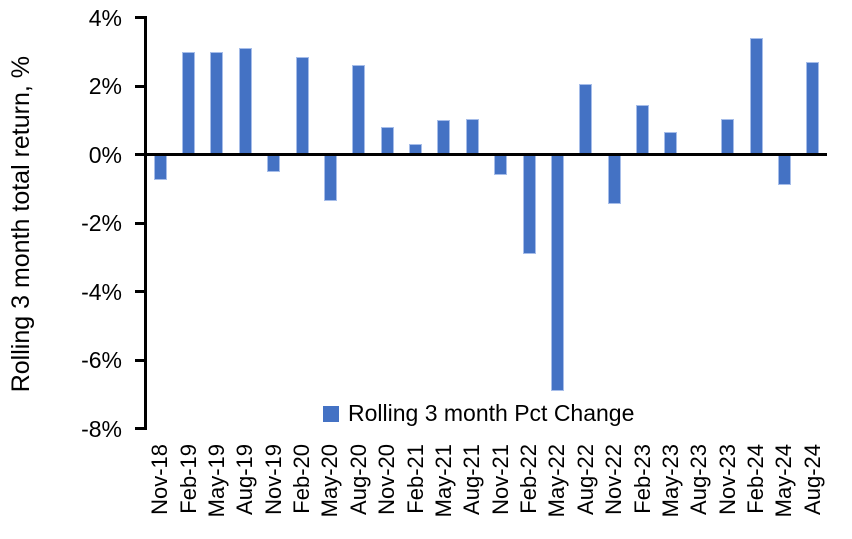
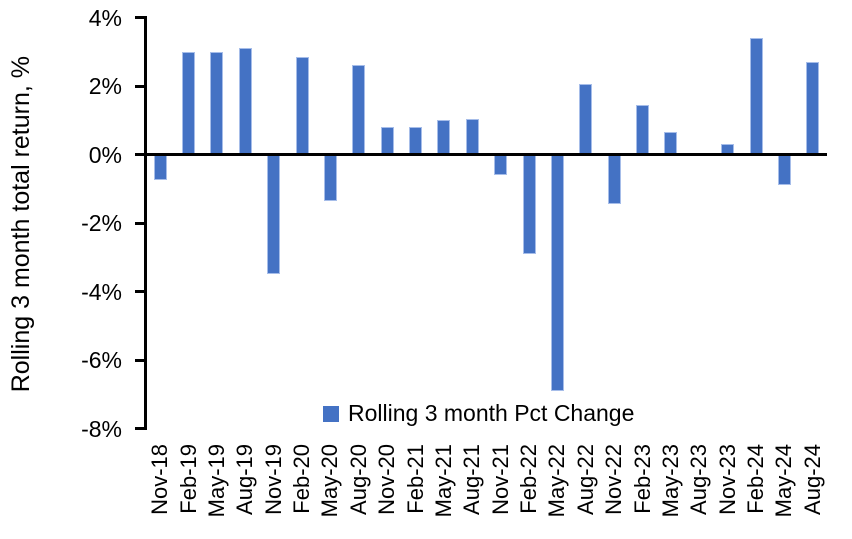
Nov-19: -0.5% -> -3.5%
Feb-21: 0.3% -> 0.8%
Nov-23: 1.1% -> 0.3%
